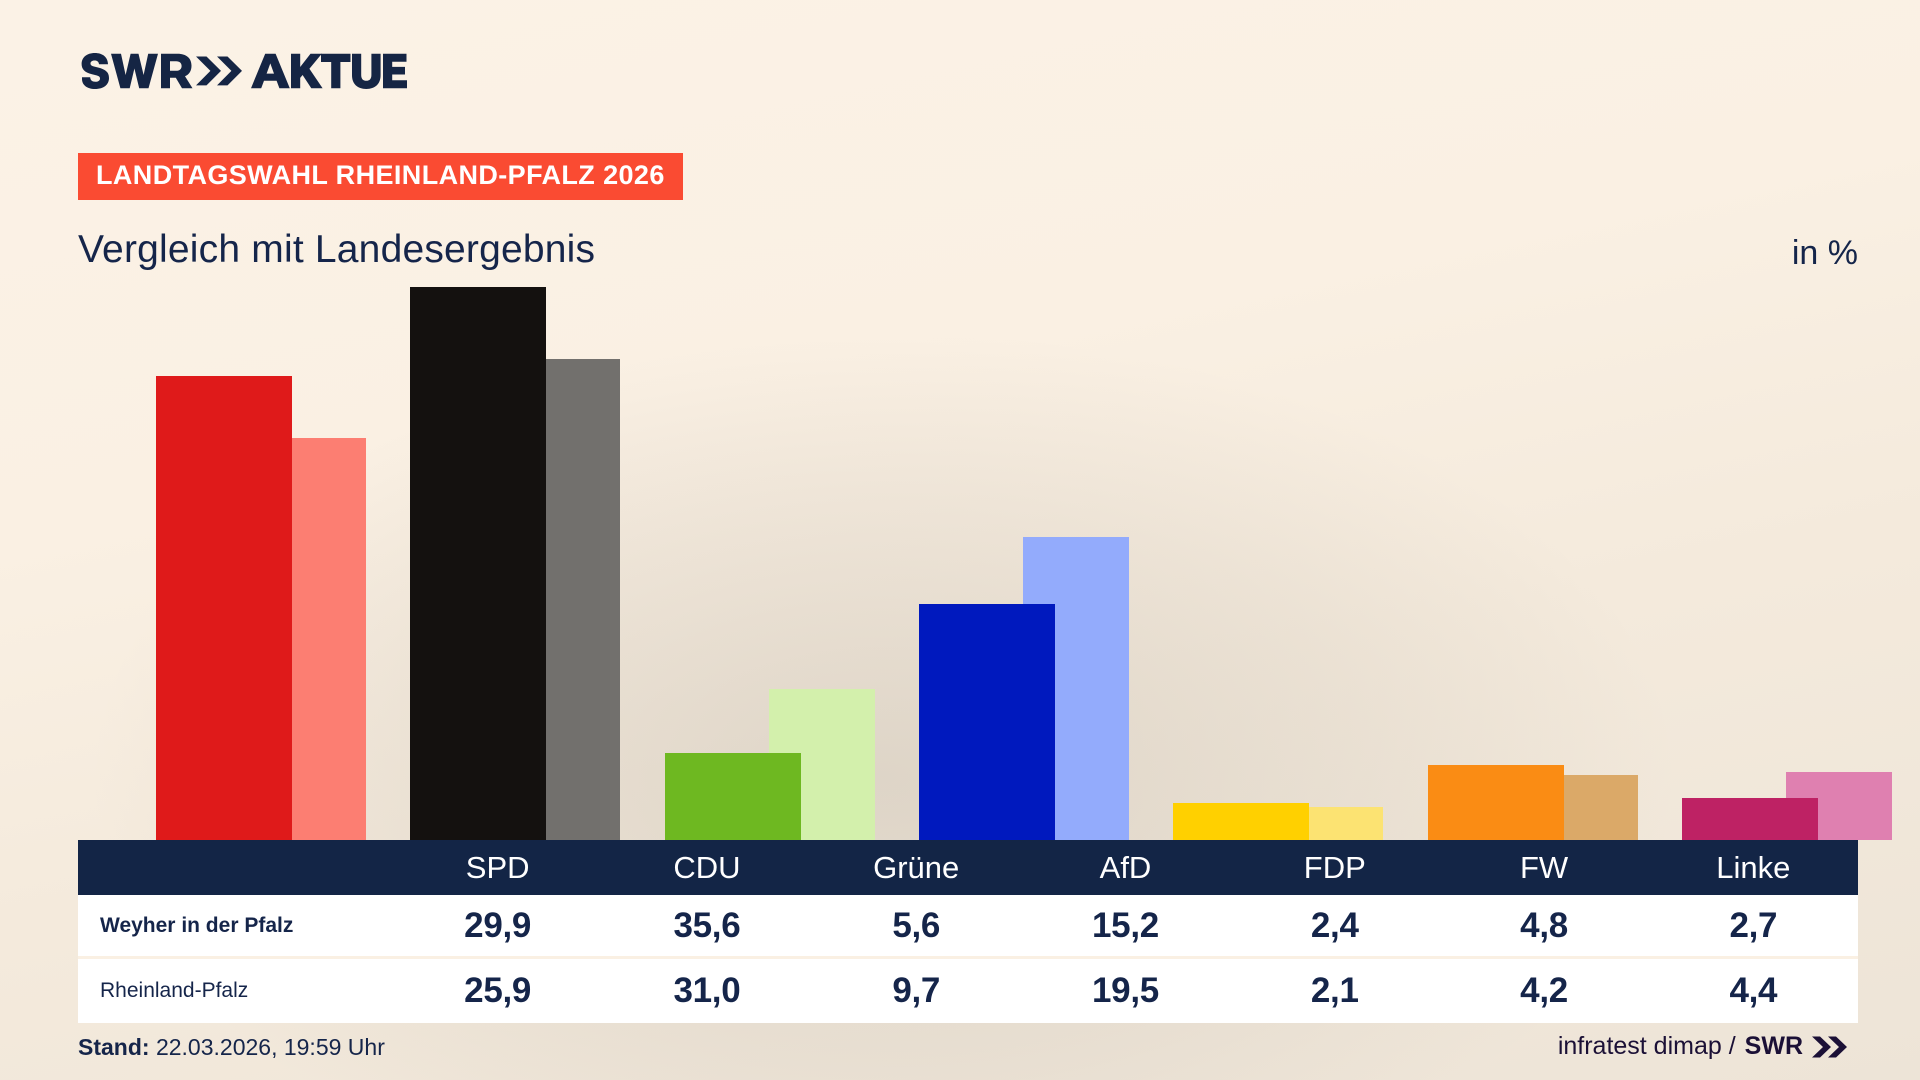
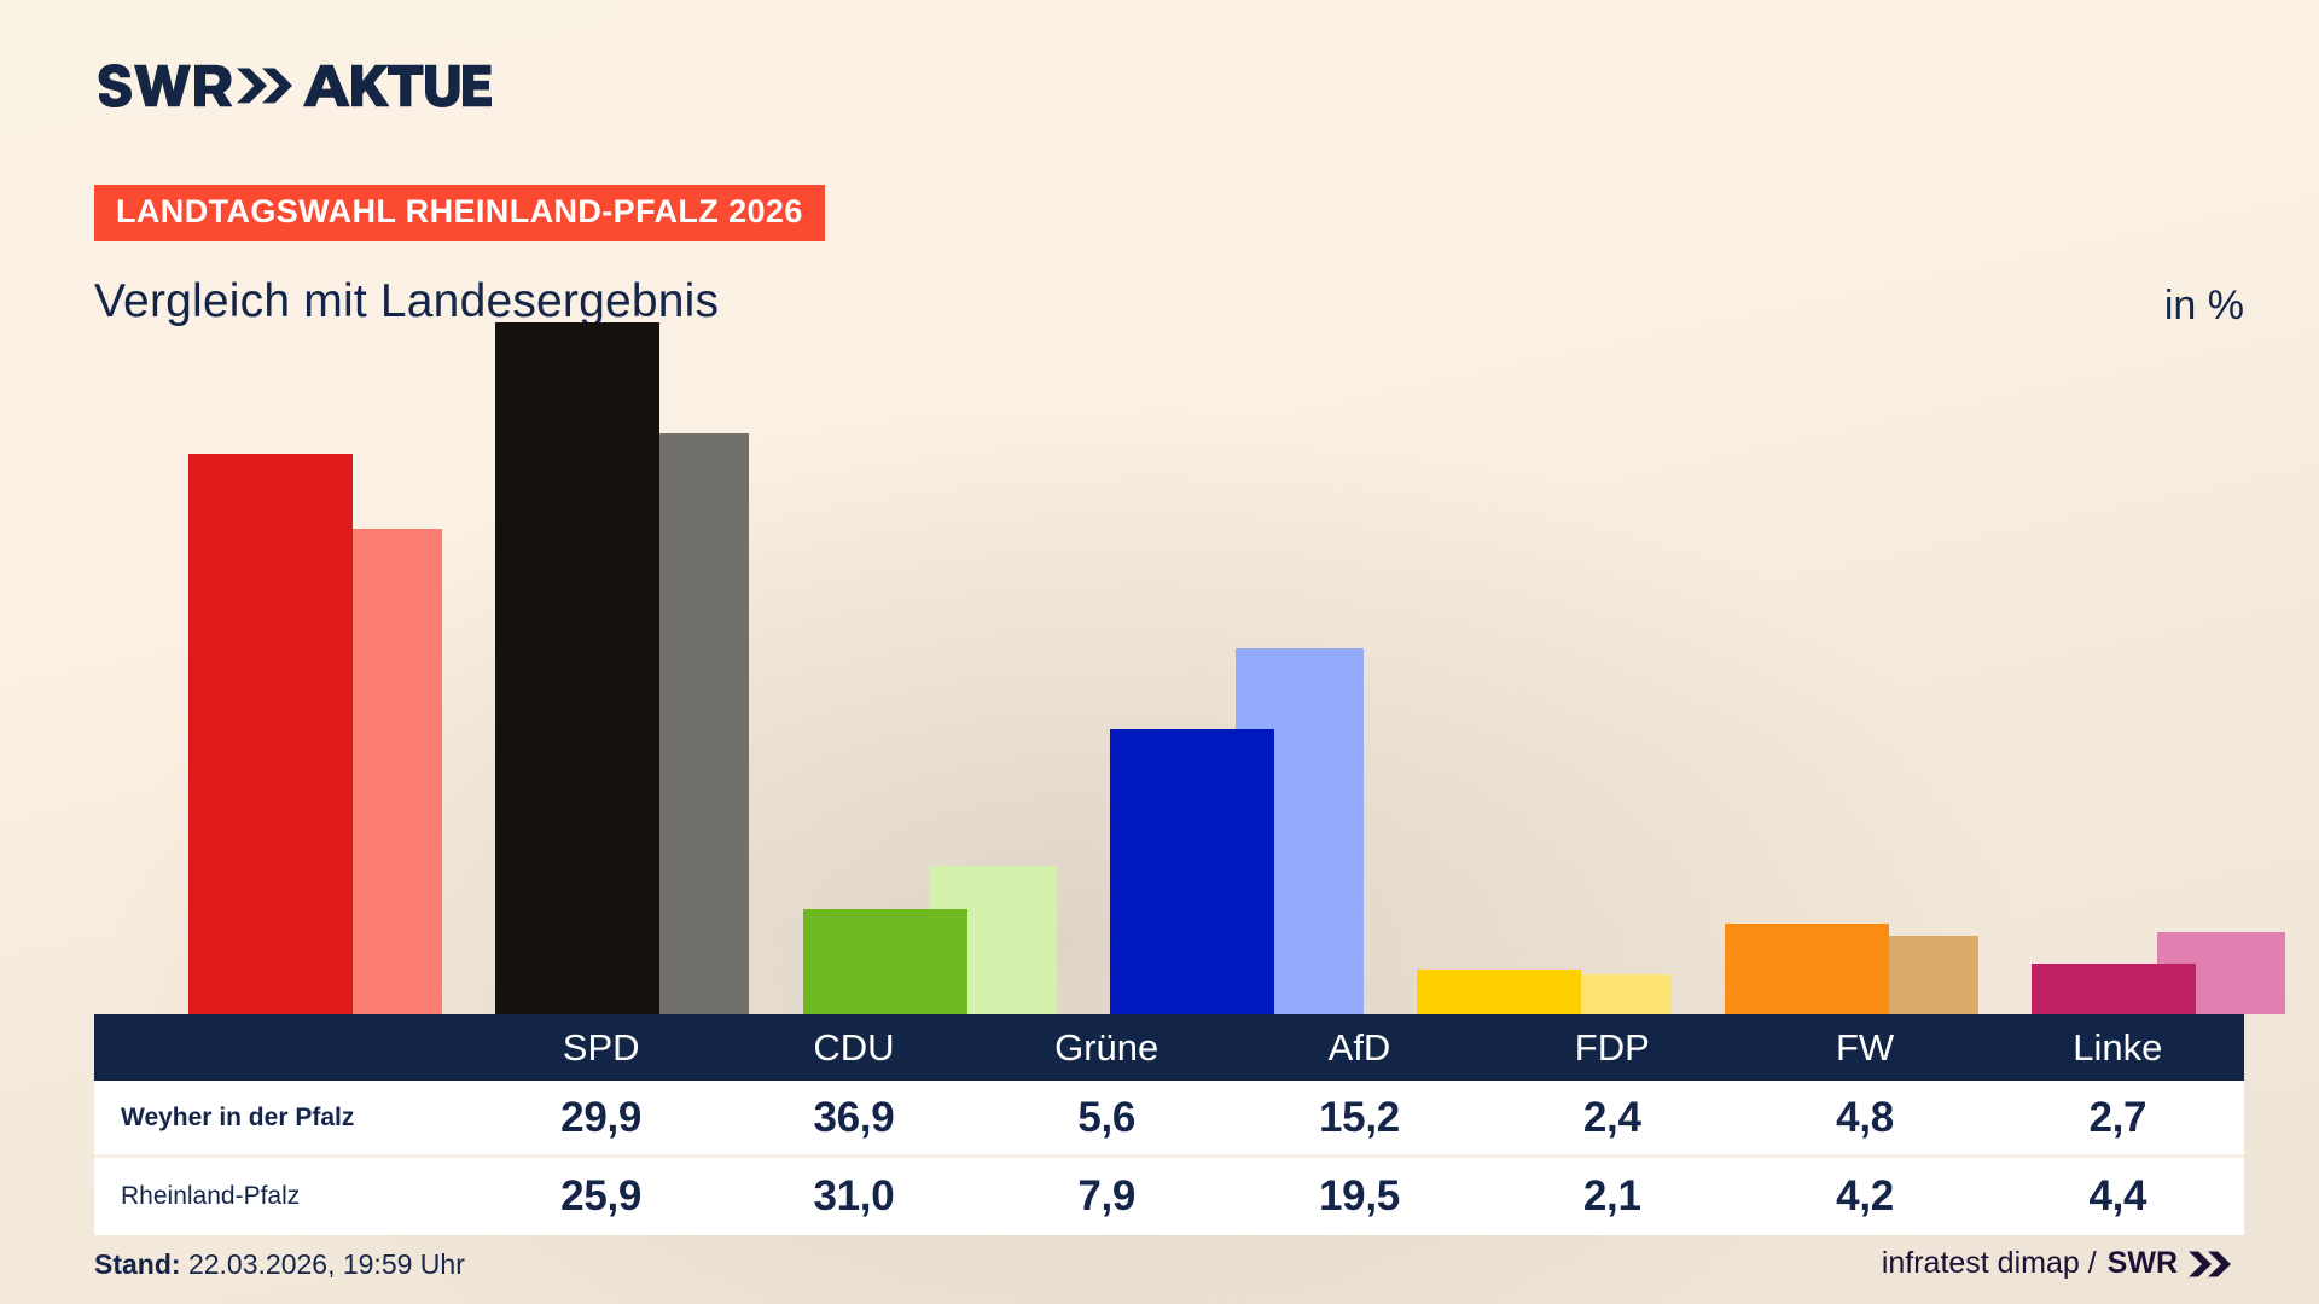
Weyher in der Pfalz/CDU: 35,6 -> 36,9
Rheinland-Pfalz/Grüne: 9,7 -> 7,9
